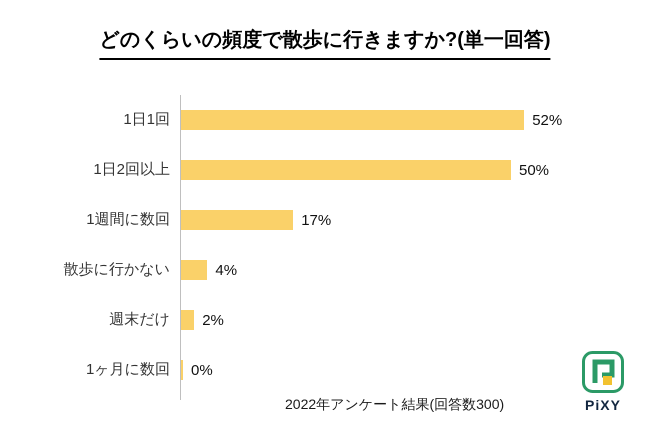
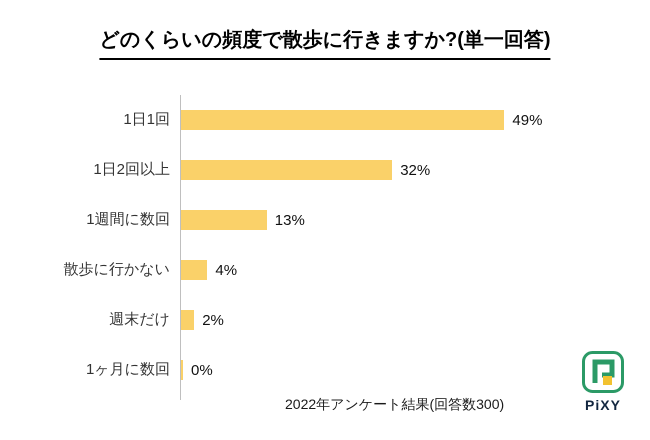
1日1回: 52% -> 49%
1日2回以上: 50% -> 32%
1週間に数回: 17% -> 13%
